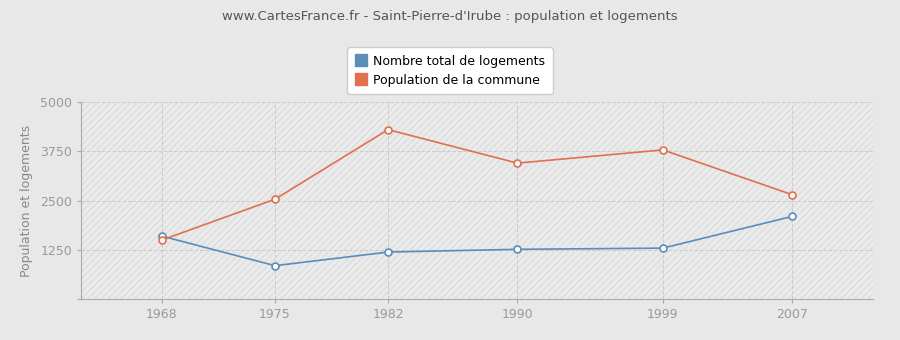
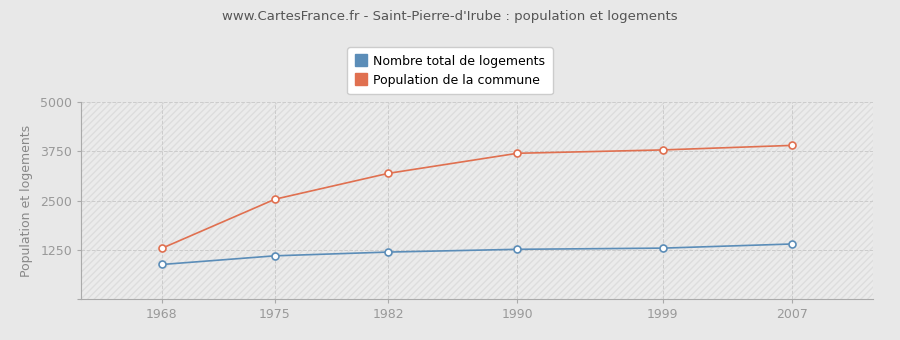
Nombre total de logements/1968: 1600 -> 880
Population de la commune/1968: 1500 -> 1290
Nombre total de logements/1975: 850 -> 1100
Population de la commune/1982: 4300 -> 3190
Population de la commune/1990: 3450 -> 3700
Nombre total de logements/2007: 2100 -> 1400
Population de la commune/2007: 2650 -> 3900
